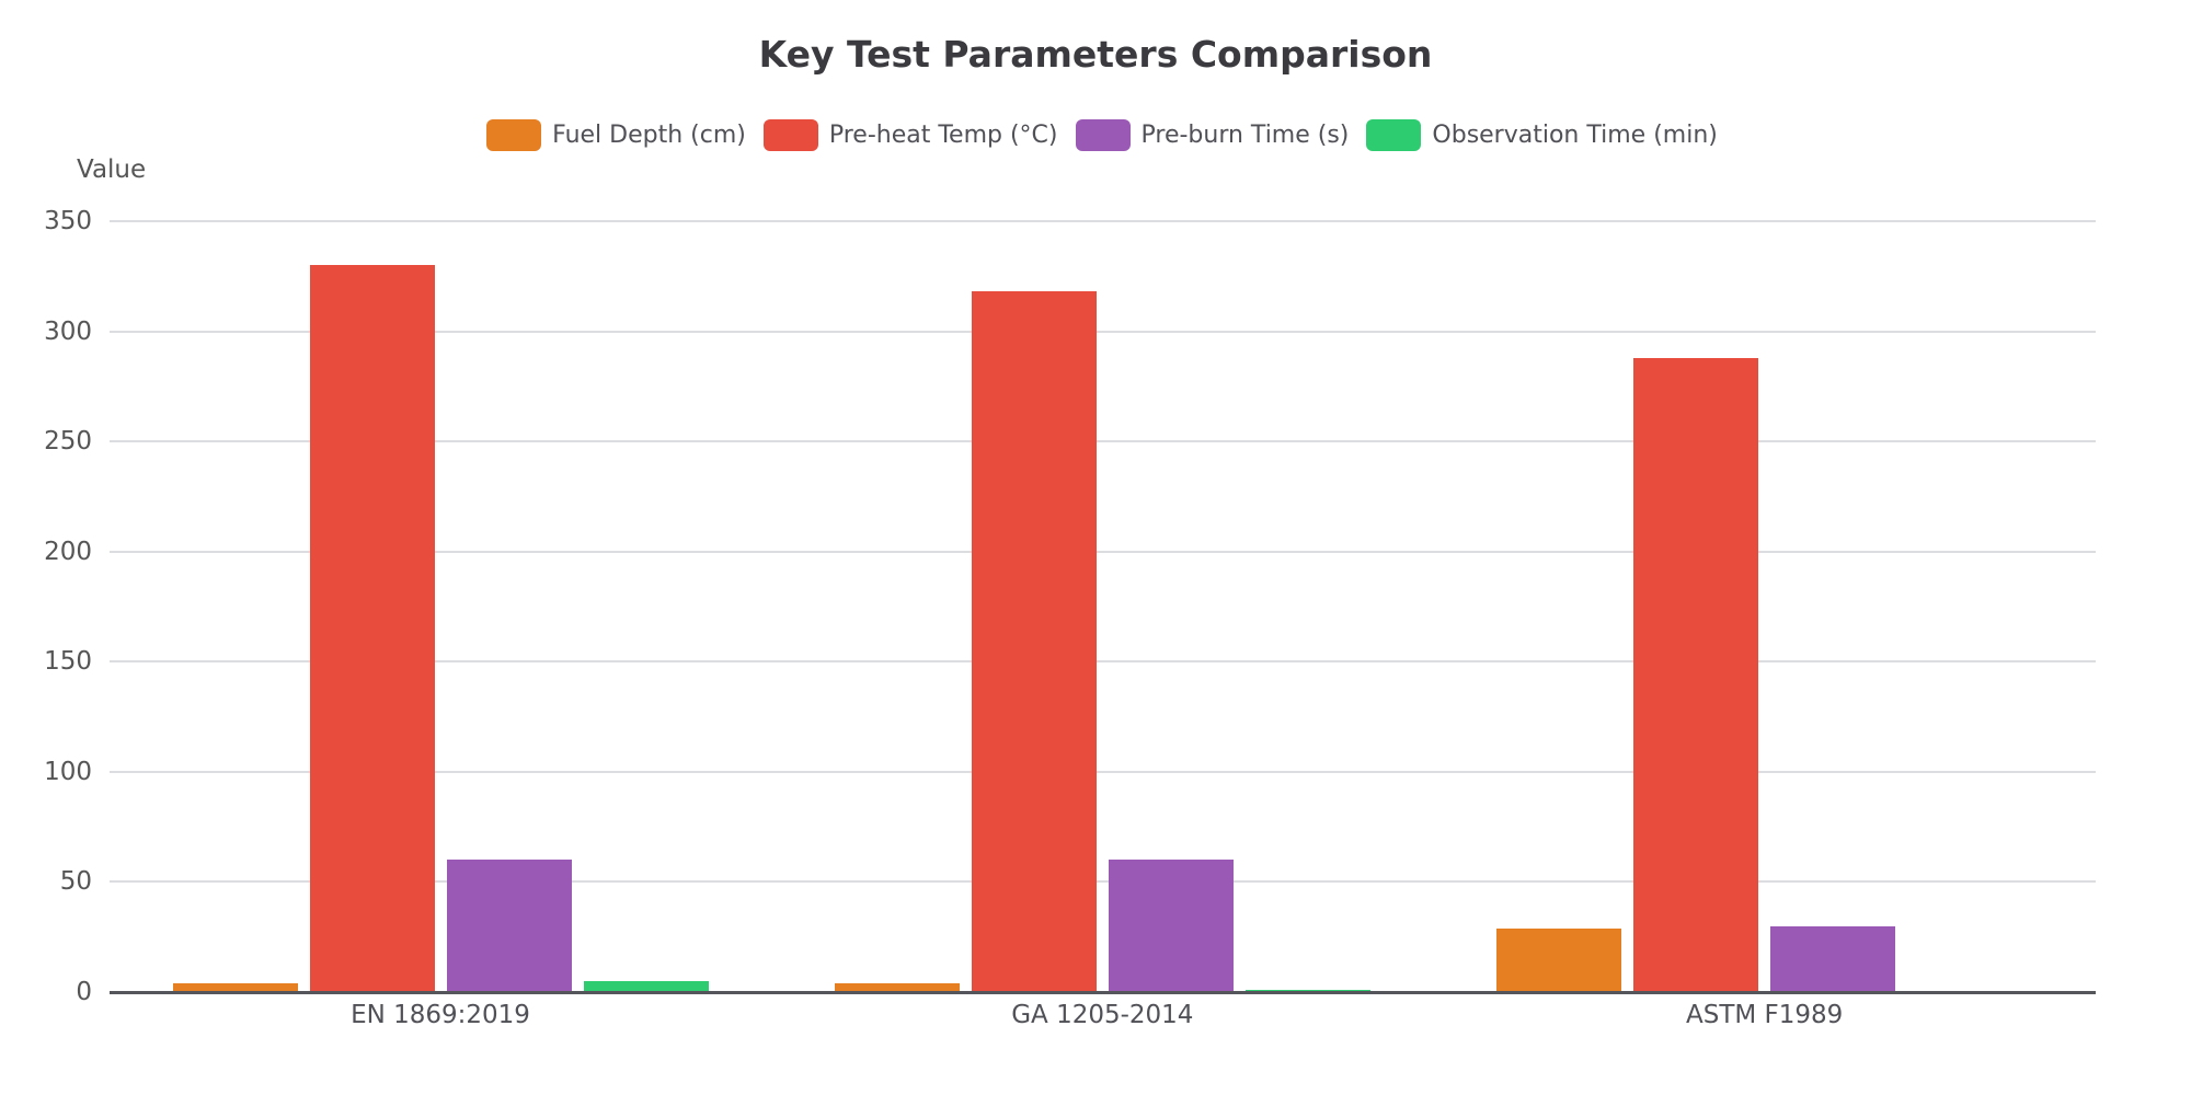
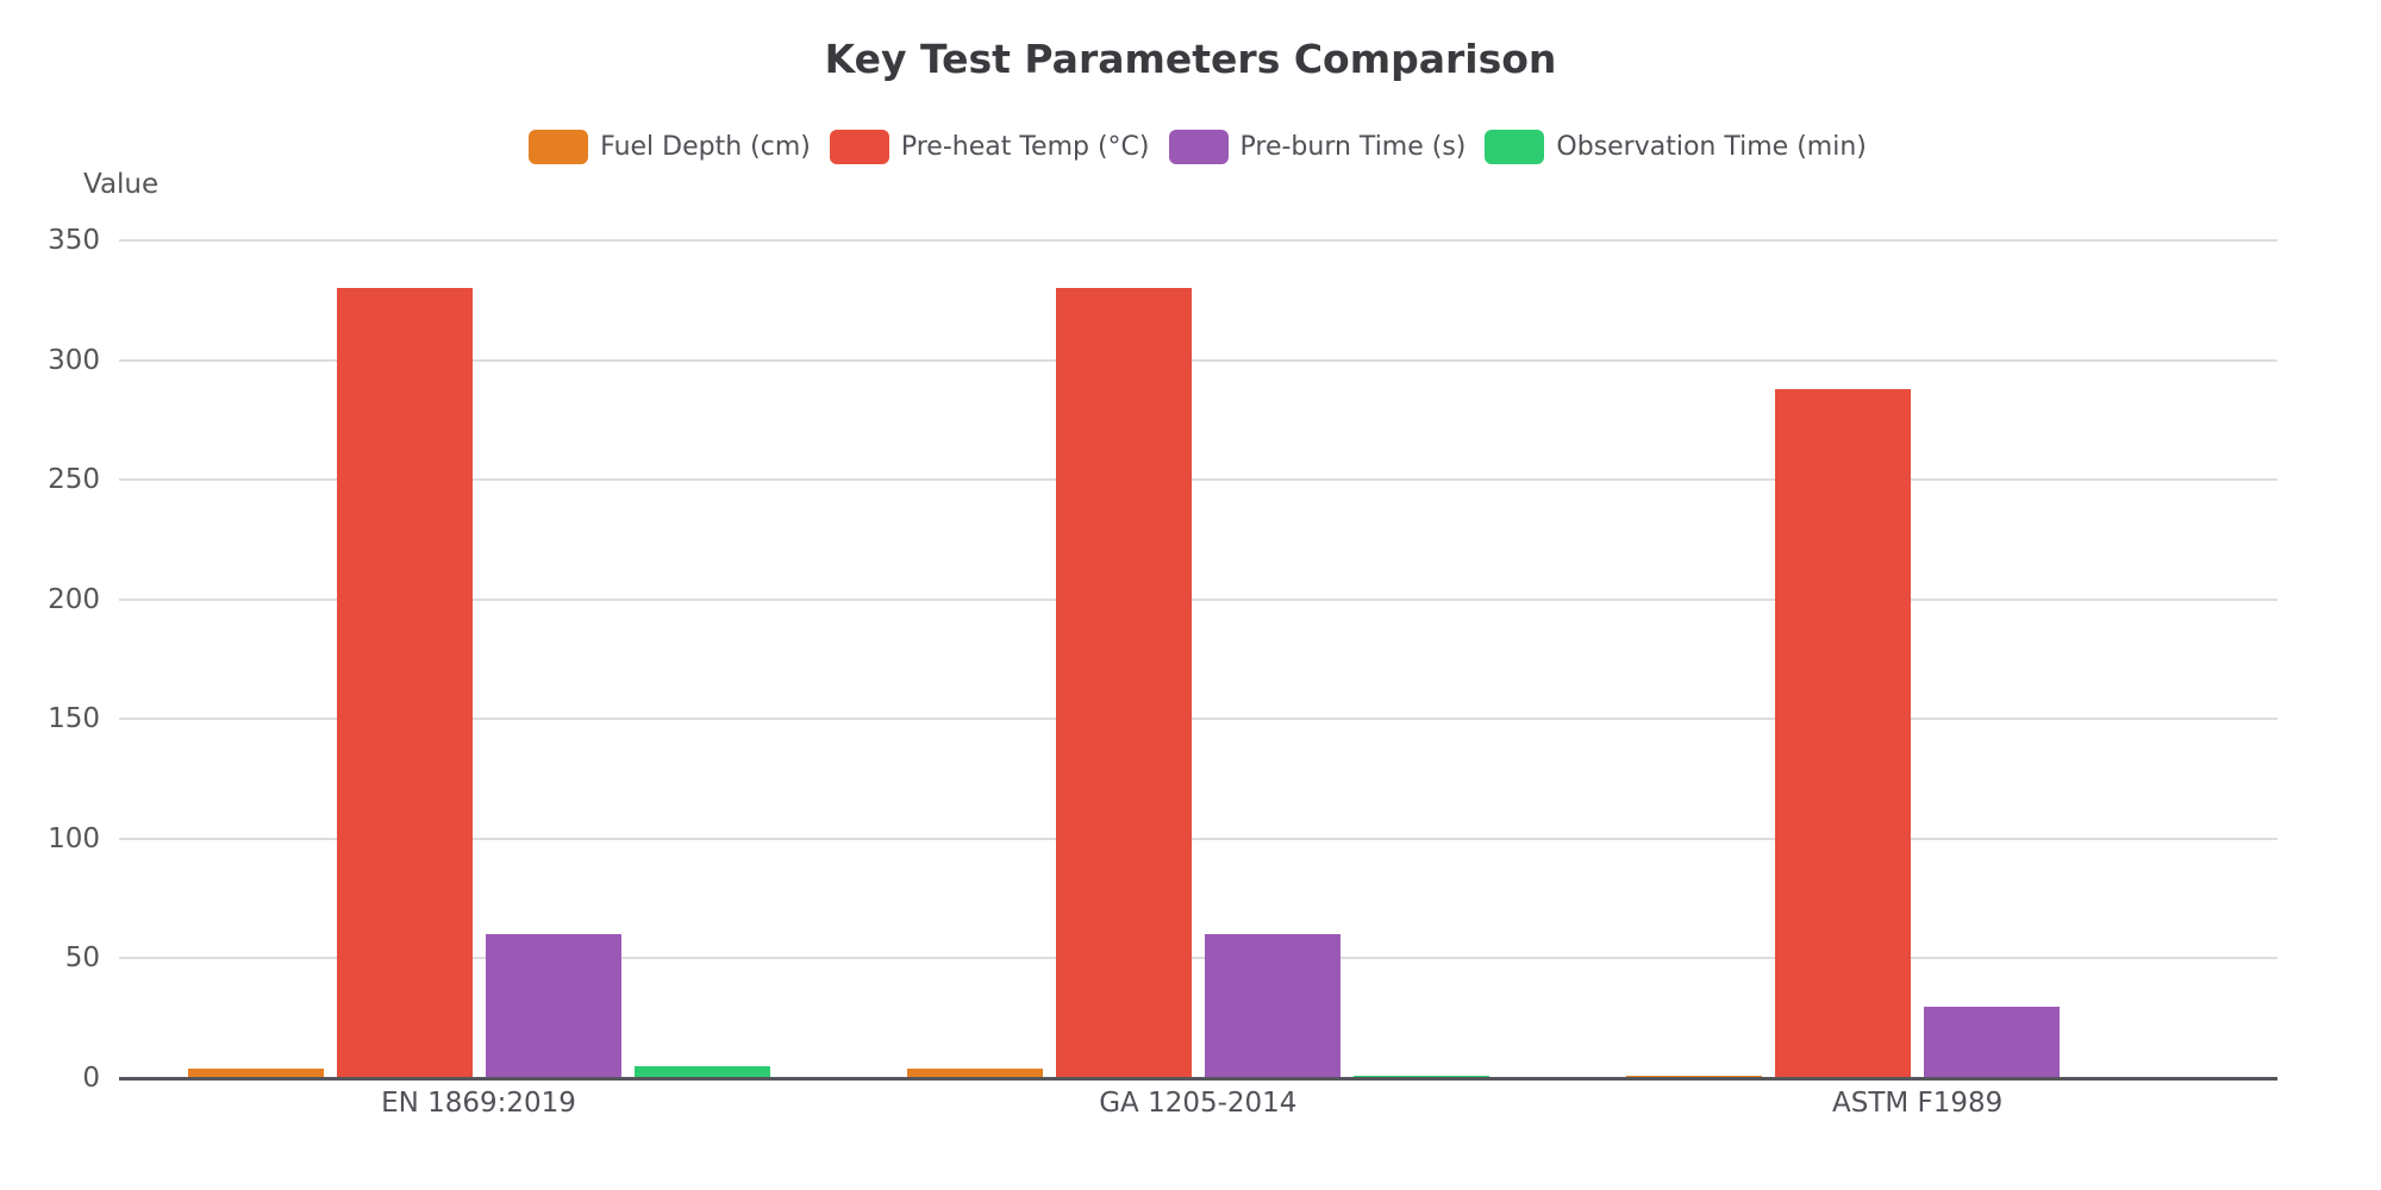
Pre-heat Temp (°C)/GA 1205-2014: 318 -> 330
Fuel Depth (cm)/ASTM F1989: 29 -> 1
